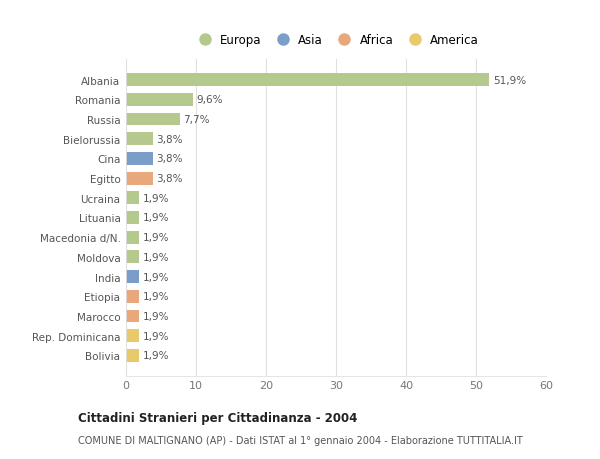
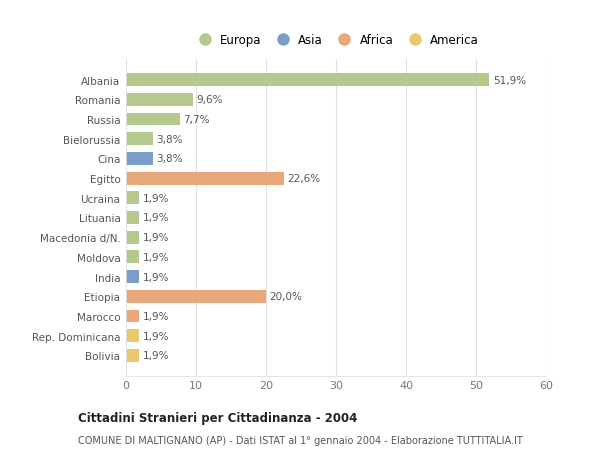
Egitto: 3,8% -> 22,6%
Etiopia: 1,9% -> 20,0%
